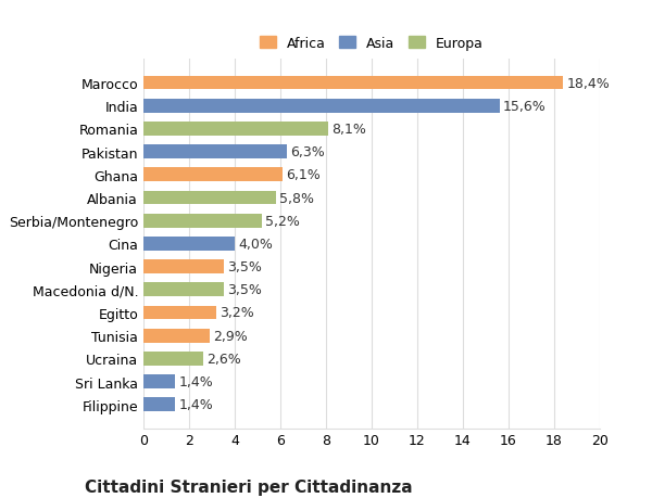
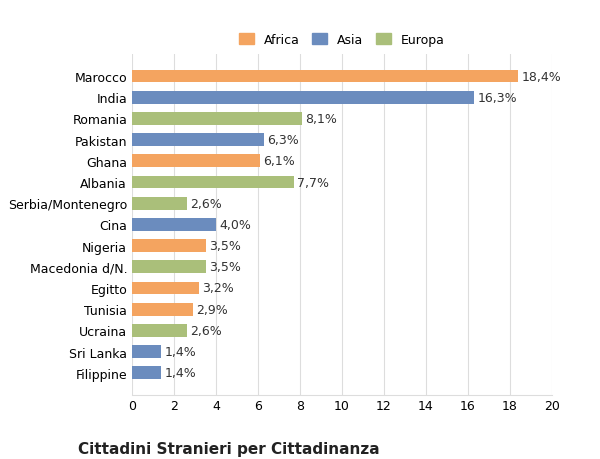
India: 15,6% -> 16,3%
Albania: 5,8% -> 7,7%
Serbia/Montenegro: 5,2% -> 2,6%
